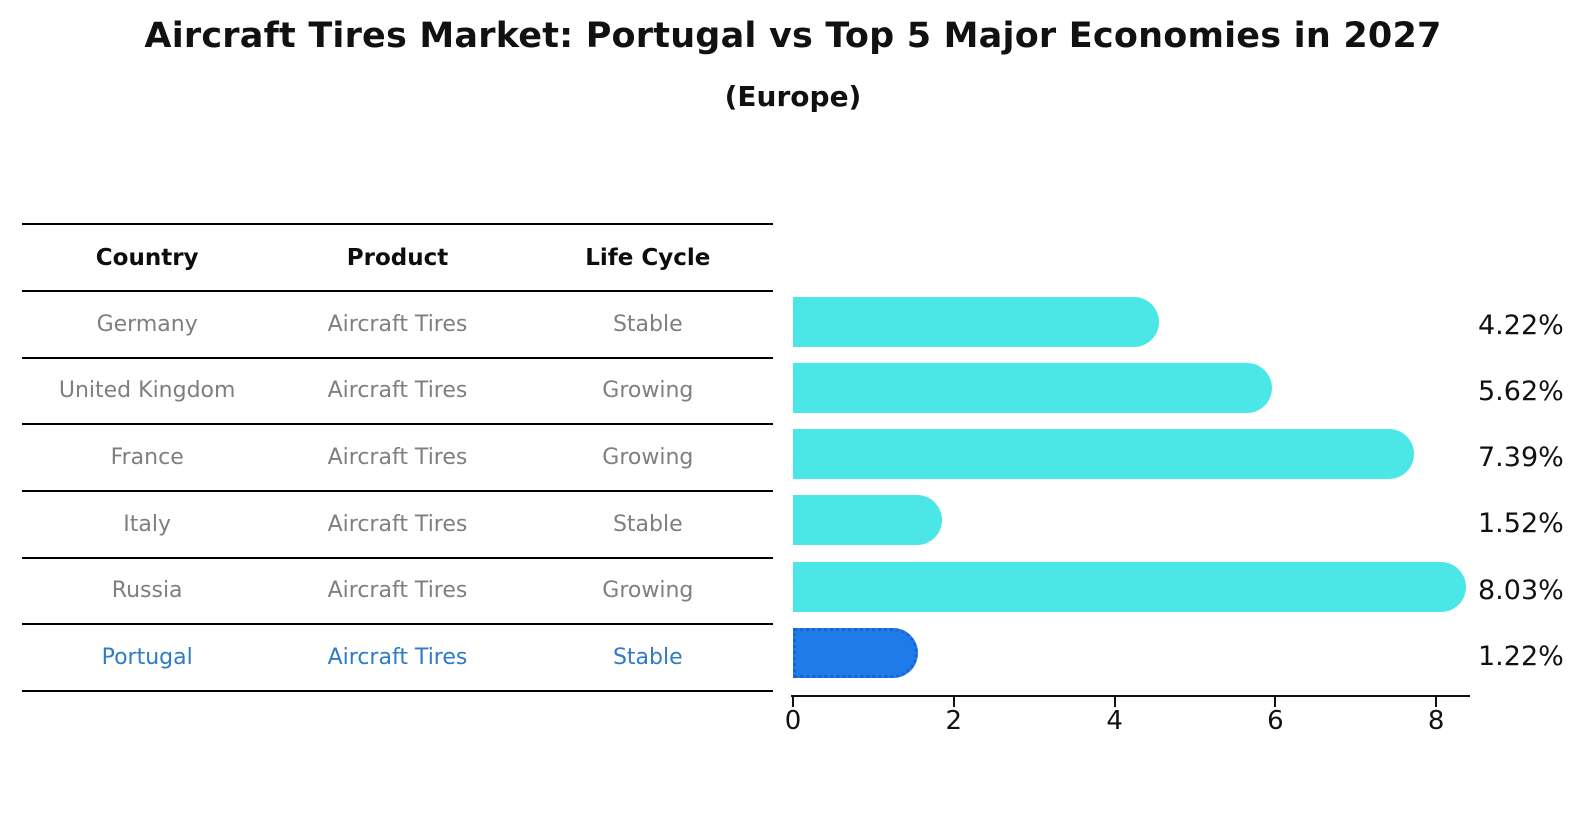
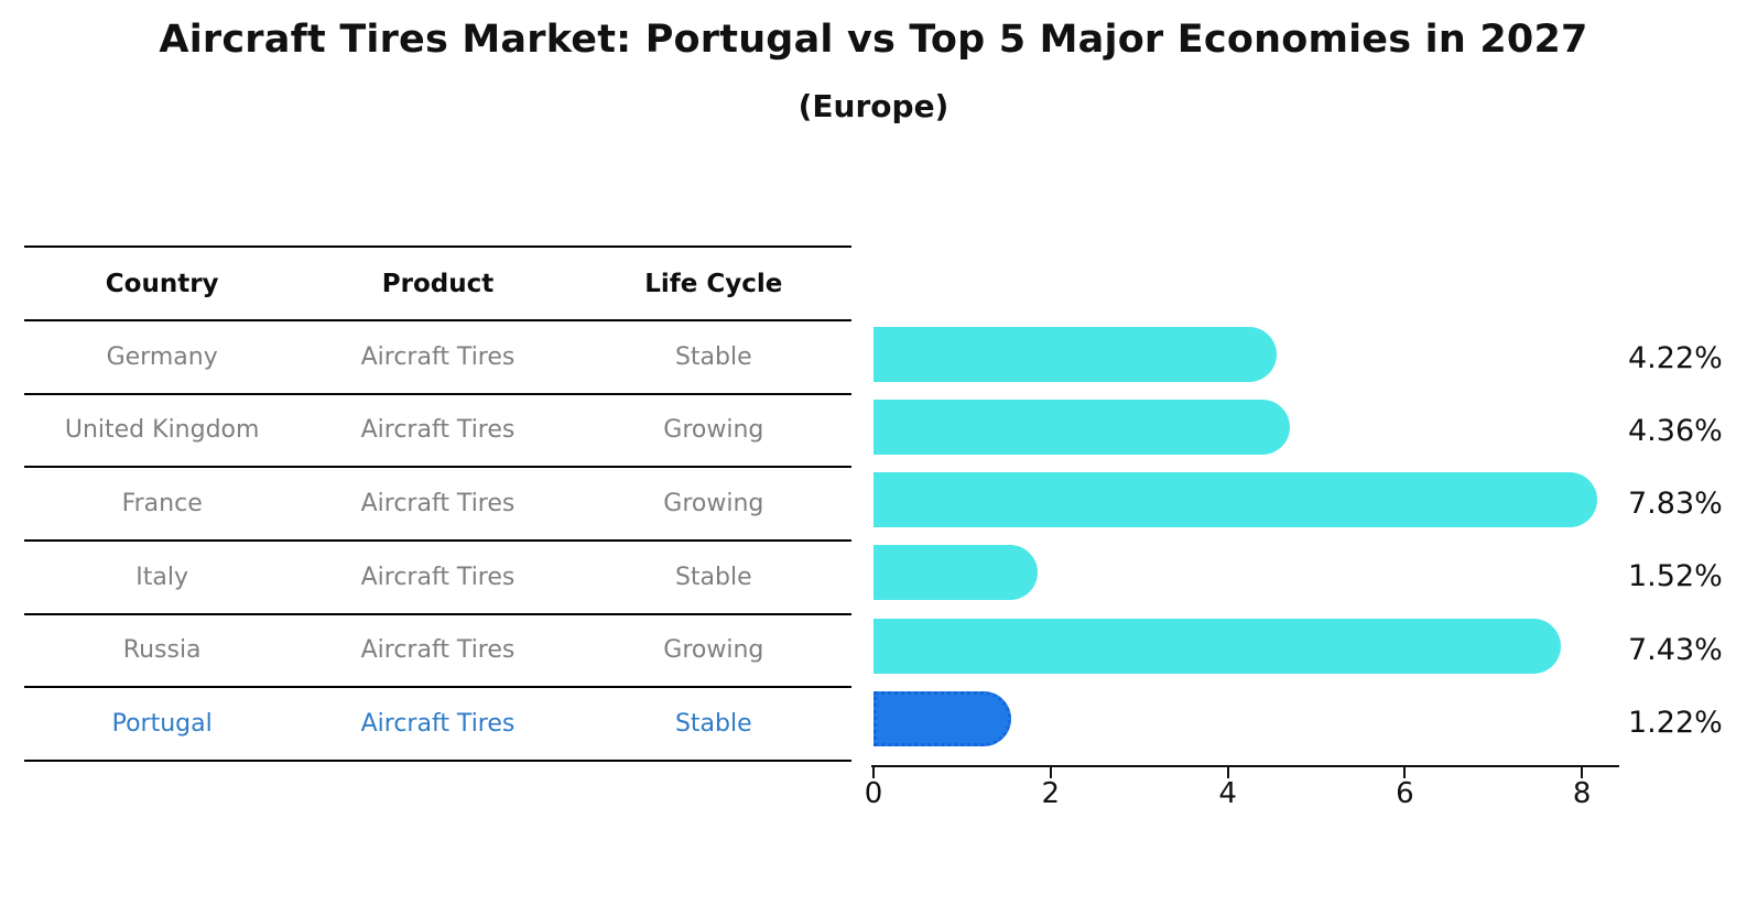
United Kingdom: 5.62% -> 4.36%
France: 7.39% -> 7.83%
Russia: 8.03% -> 7.43%
